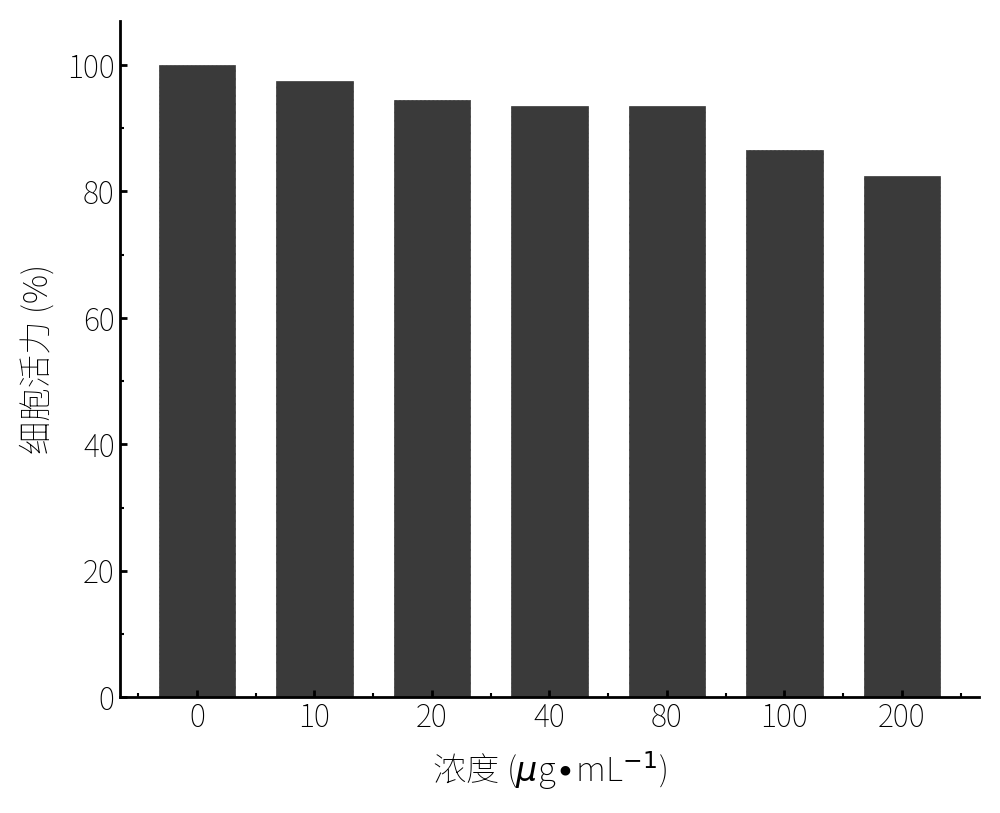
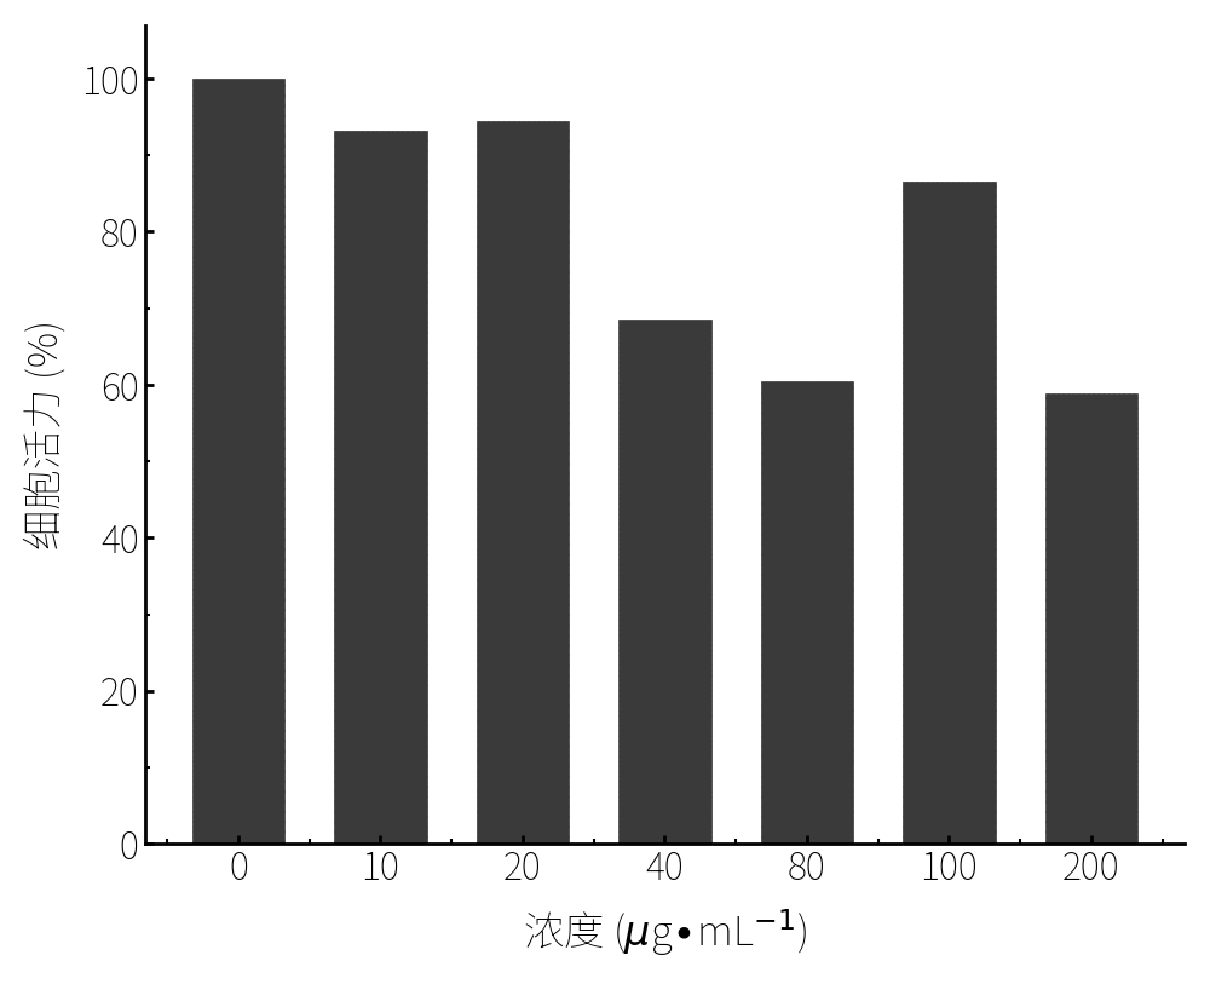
10: 97.5 -> 93.2
40: 93.5 -> 68.6
80: 93.5 -> 60.4
200: 82.5 -> 58.8
